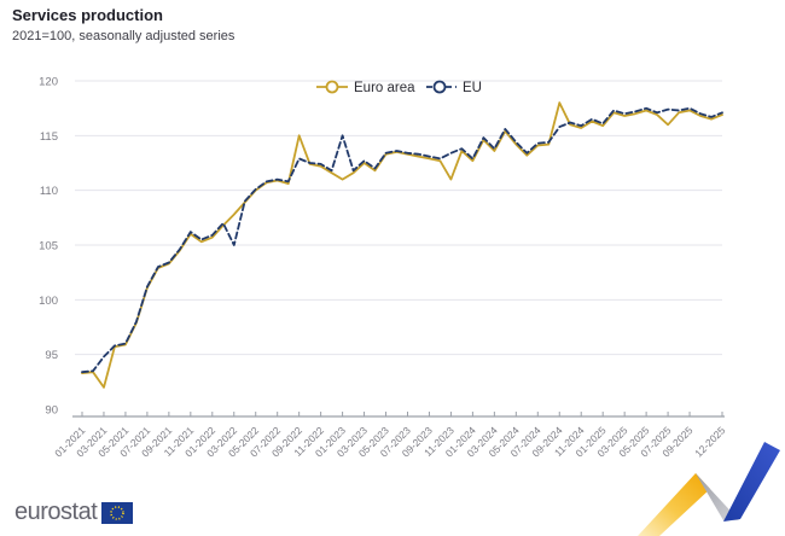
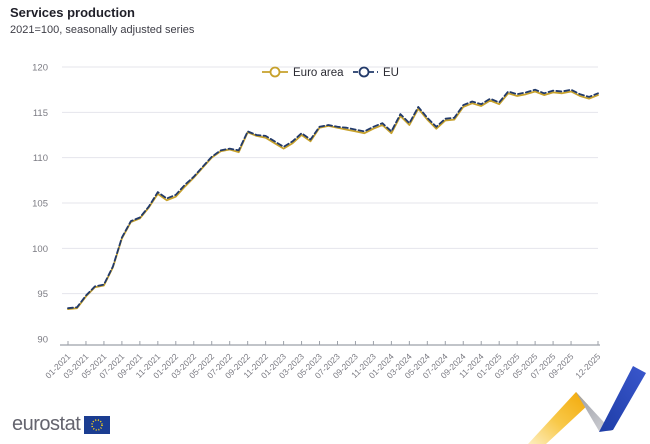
Euro area/03-2021: 92 -> 95
EU/03-2022: 105 -> 108
Euro area/09-2022: 115 -> 113
EU/01-2023: 115 -> 111
Euro area/11-2023: 111 -> 113
Euro area/09-2024: 118 -> 116
Euro area/07-2025: 116 -> 117
